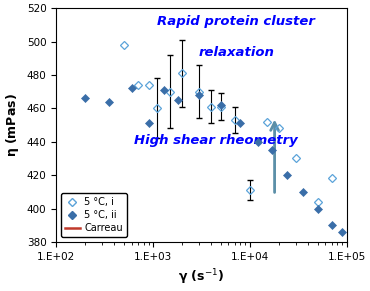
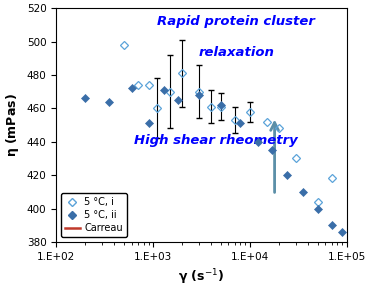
5 °C, i/1.E+04: 411 -> 458
